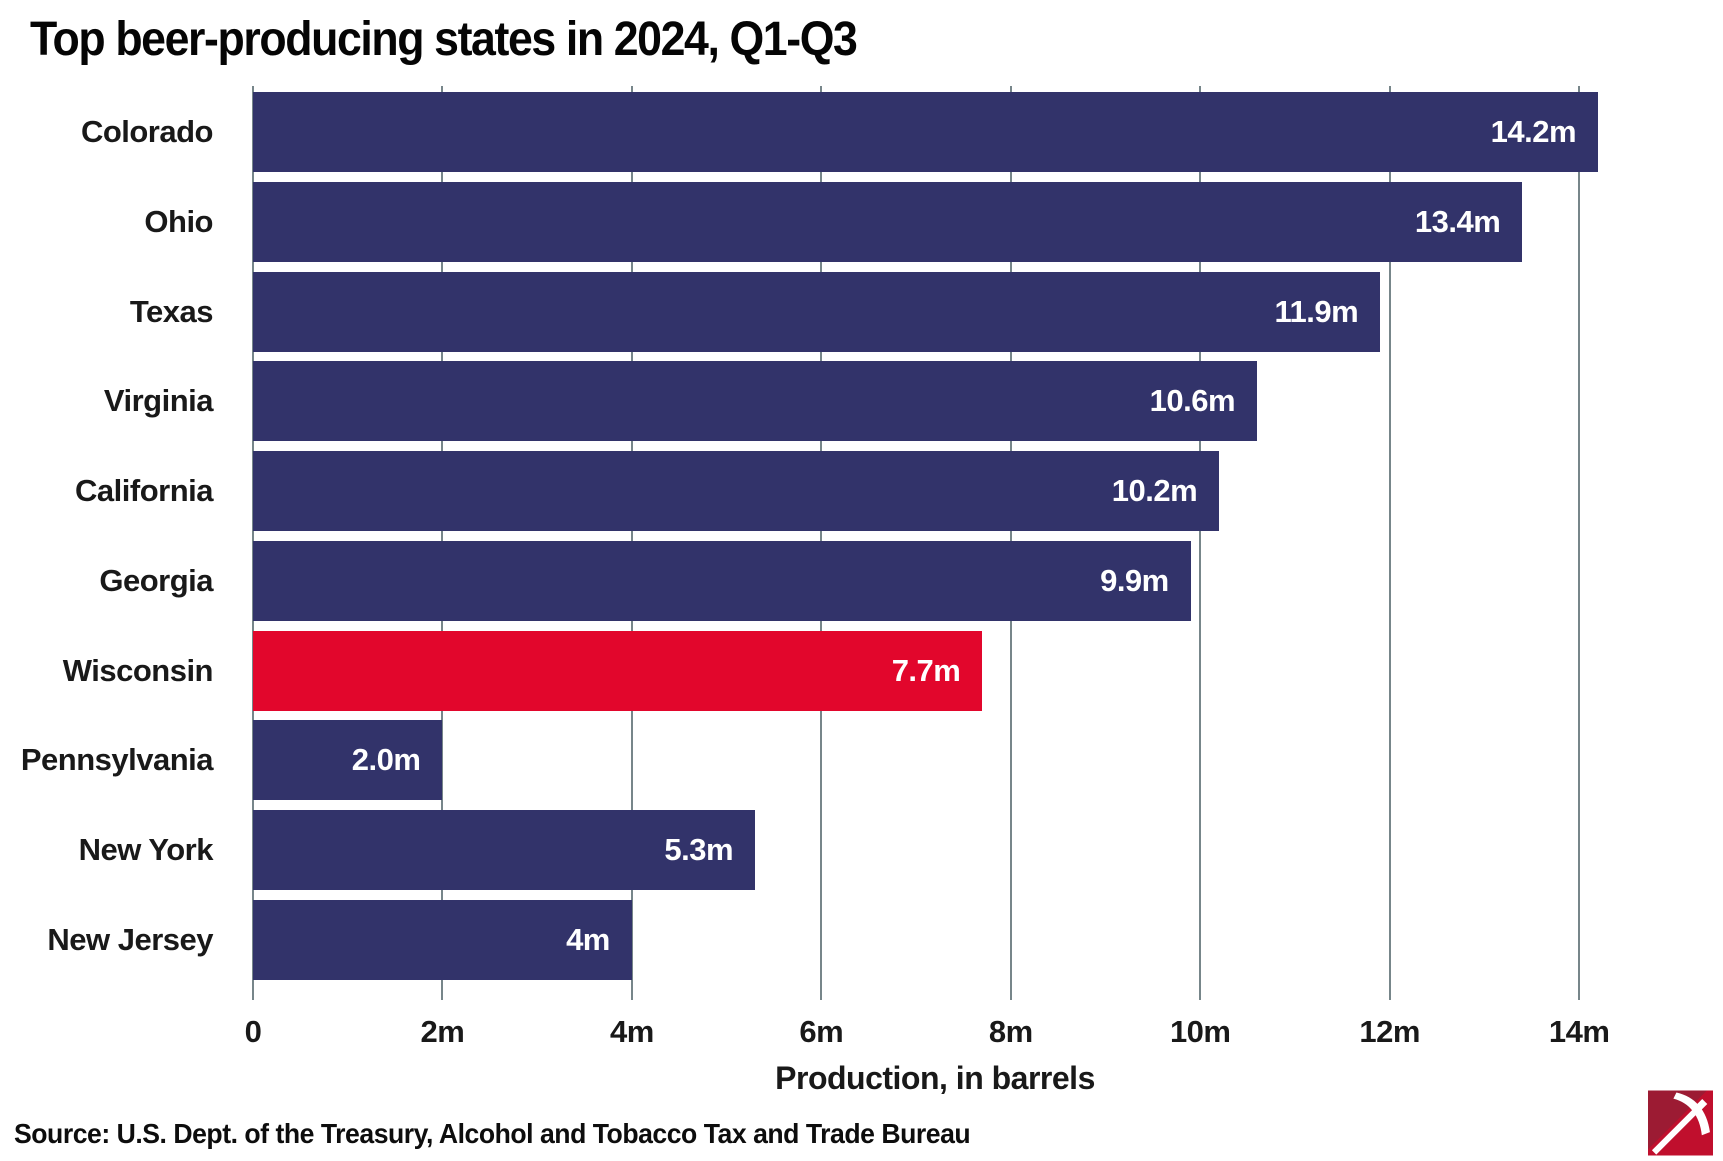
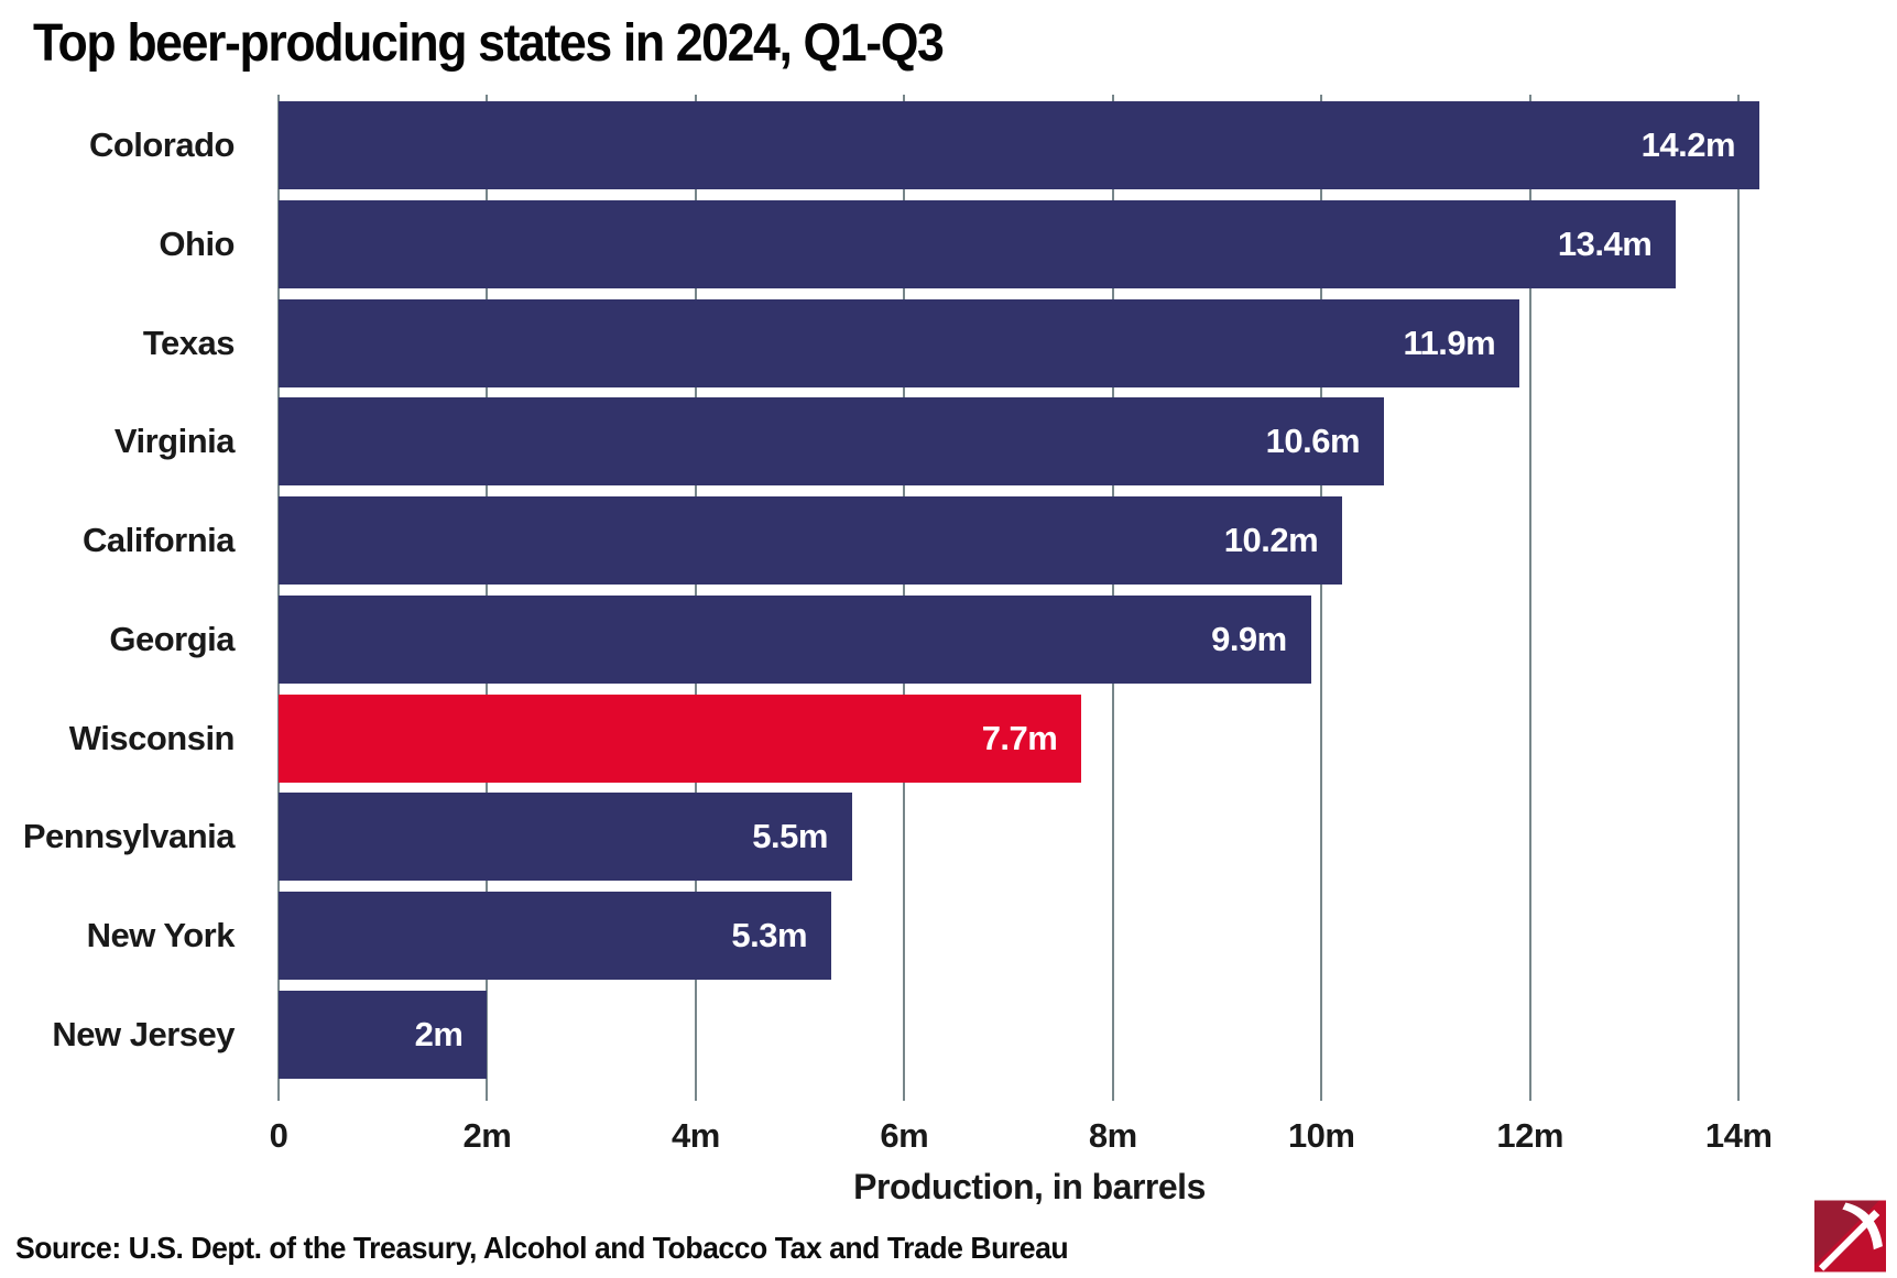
Pennsylvania: 2.0m -> 5.5m
New Jersey: 4m -> 2m
